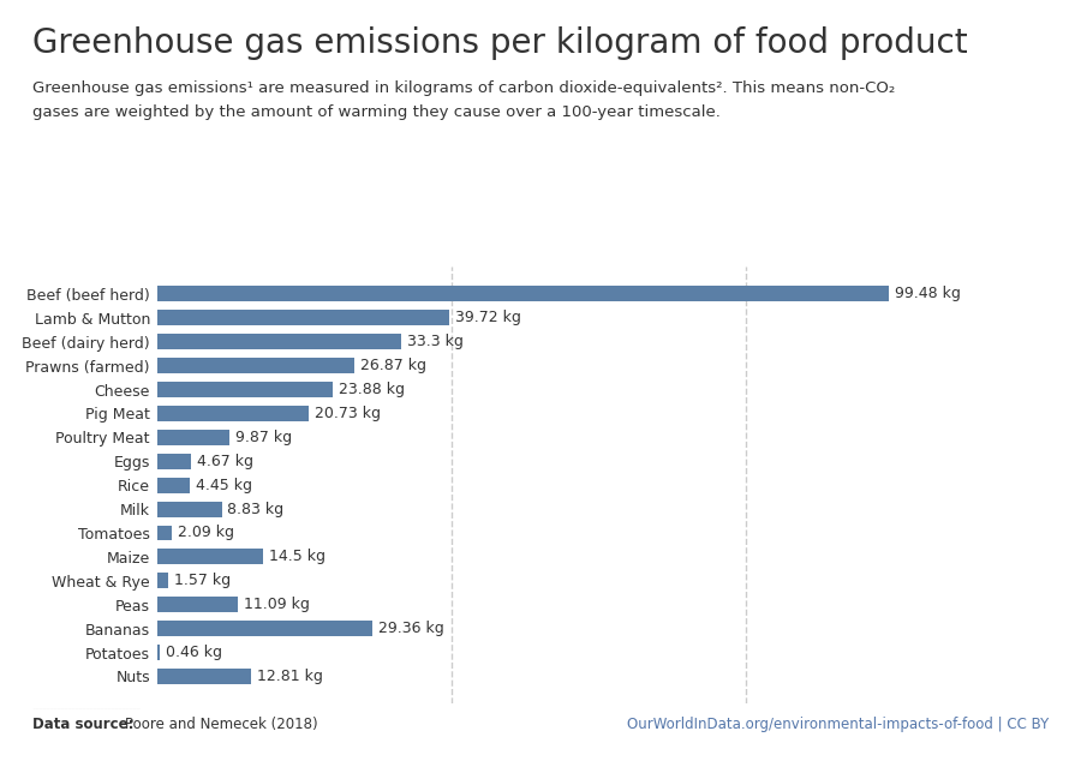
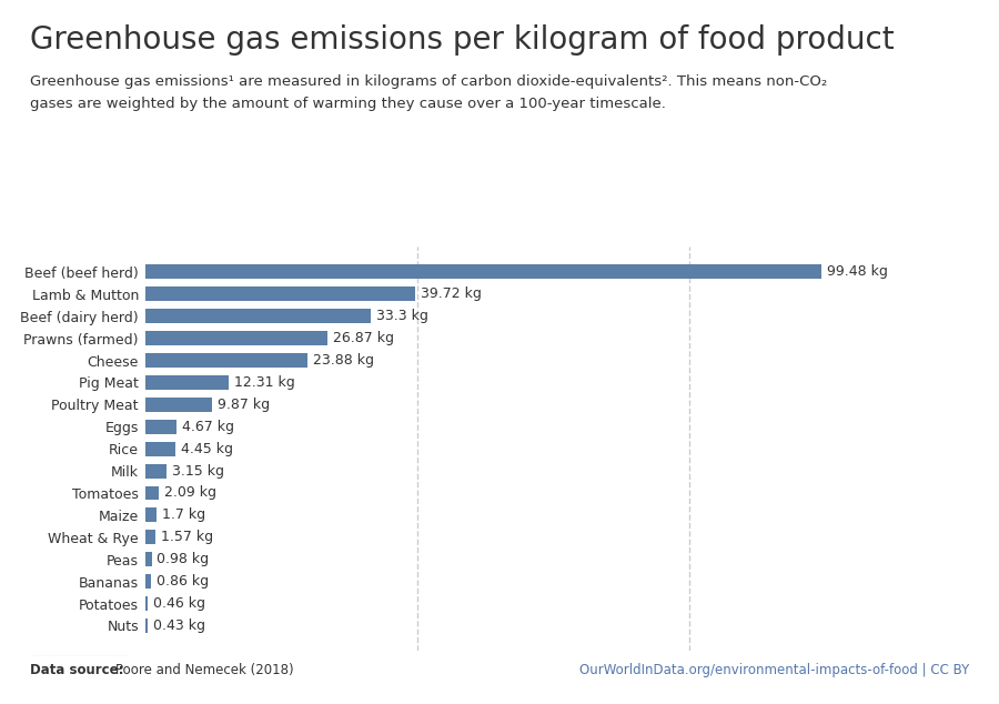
Pig Meat: 20.73 -> 12.31
Milk: 8.83 -> 3.15
Maize: 14.5 -> 1.7
Peas: 11.09 -> 0.98
Bananas: 29.36 -> 0.86
Nuts: 12.81 -> 0.43
